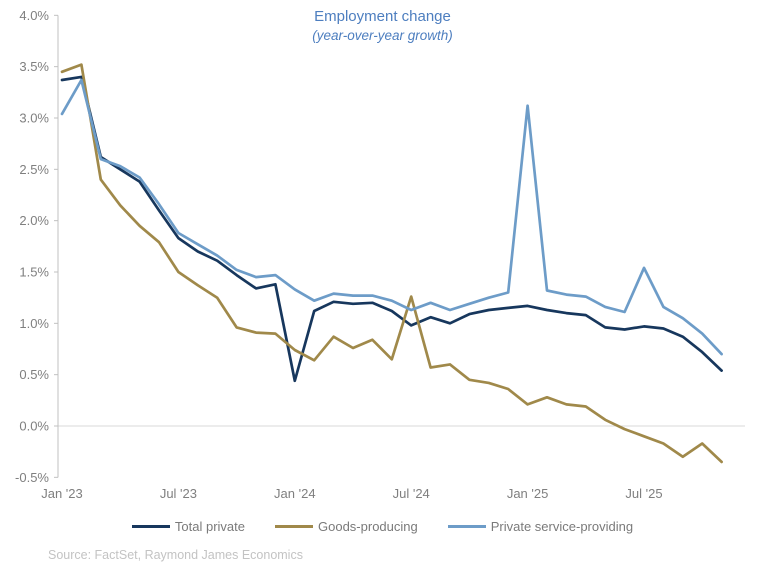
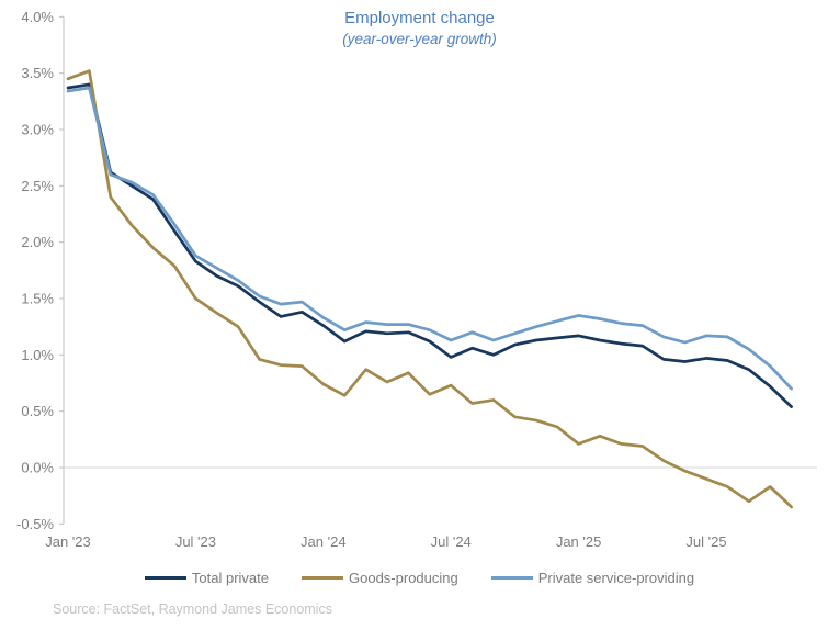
Private service-providing/Jan '23: 3.04% -> 3.34%
Total private/Jan '24: 0.44% -> 1.26%
Goods-producing/Jul '24: 1.26% -> 0.73%
Private service-providing/Jan '25: 3.12% -> 1.35%
Private service-providing/Jul '25: 1.54% -> 1.17%
